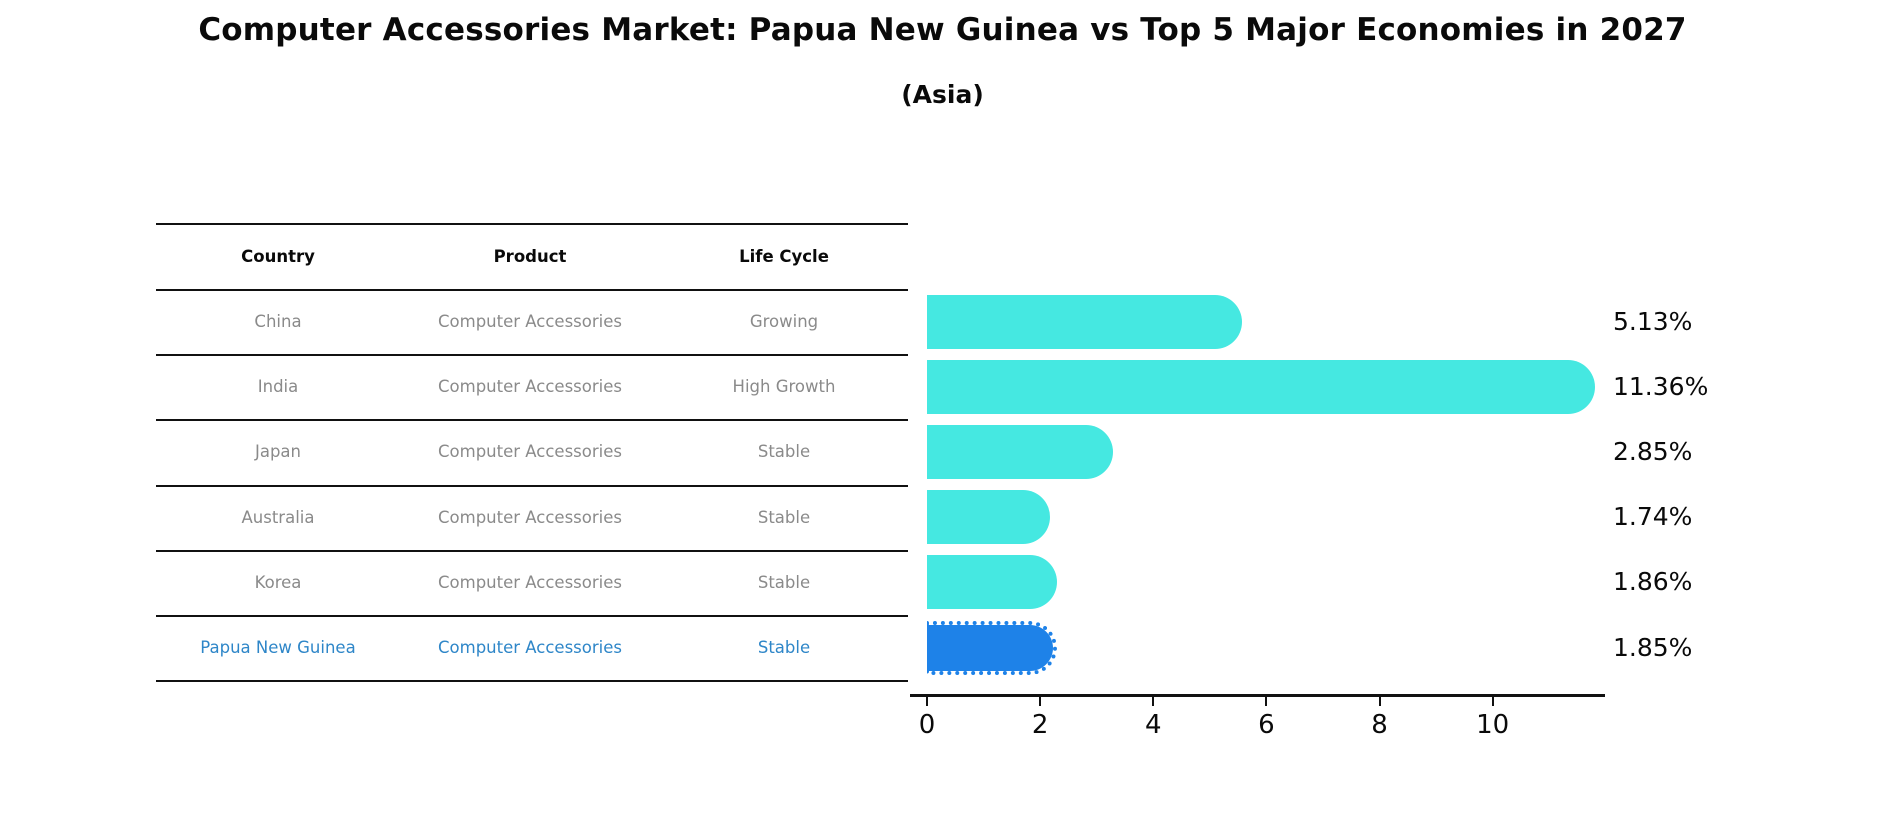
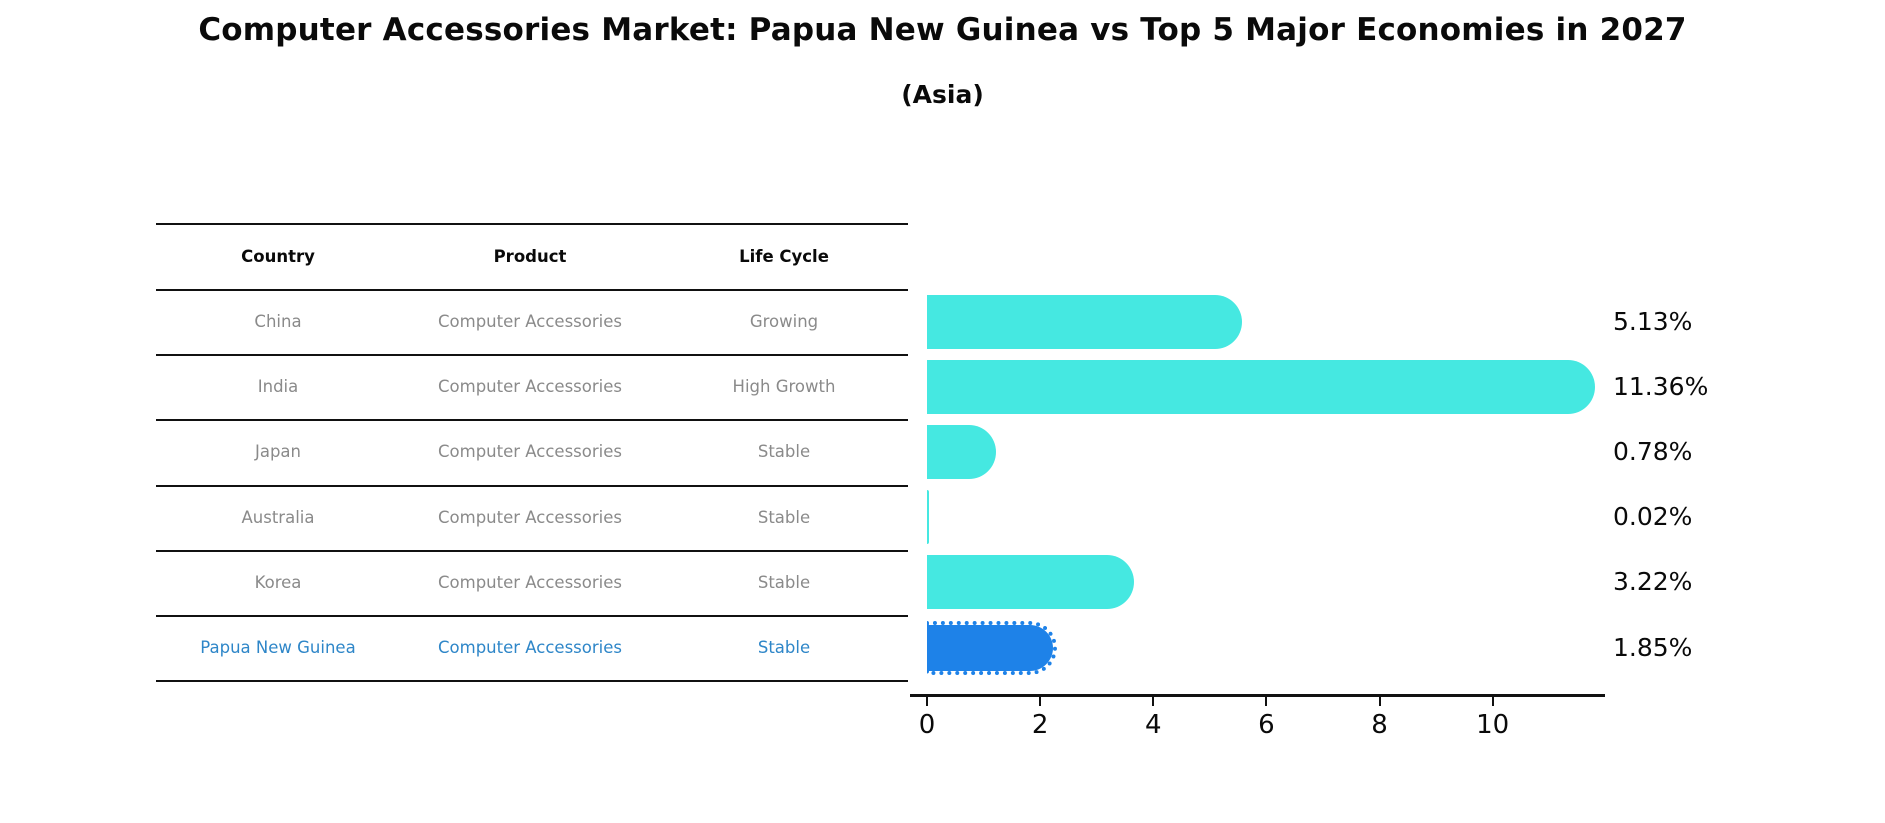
Japan: 2.85% -> 0.78%
Australia: 1.74% -> 0.02%
Korea: 1.86% -> 3.22%
